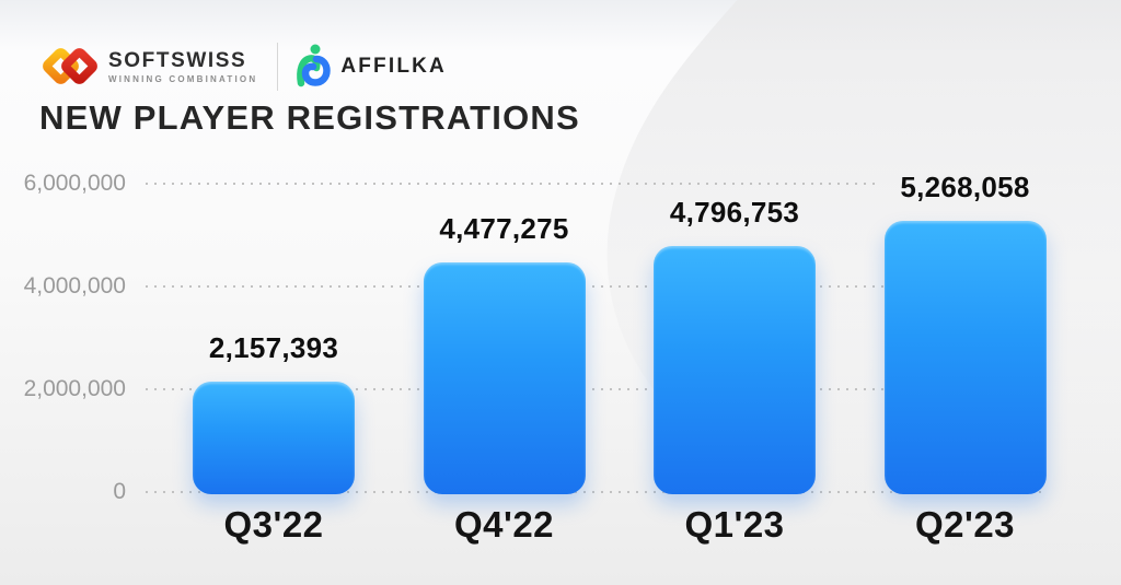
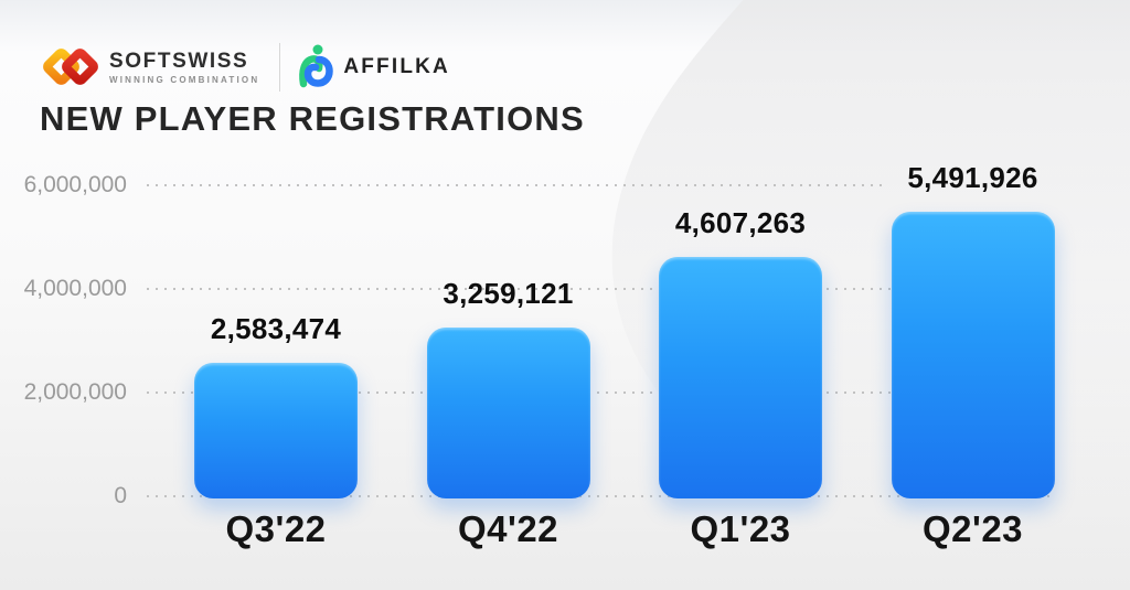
Q3'22: 2,157,393 -> 2,583,474
Q4'22: 4,477,275 -> 3,259,121
Q1'23: 4,796,753 -> 4,607,263
Q2'23: 5,268,058 -> 5,491,926
